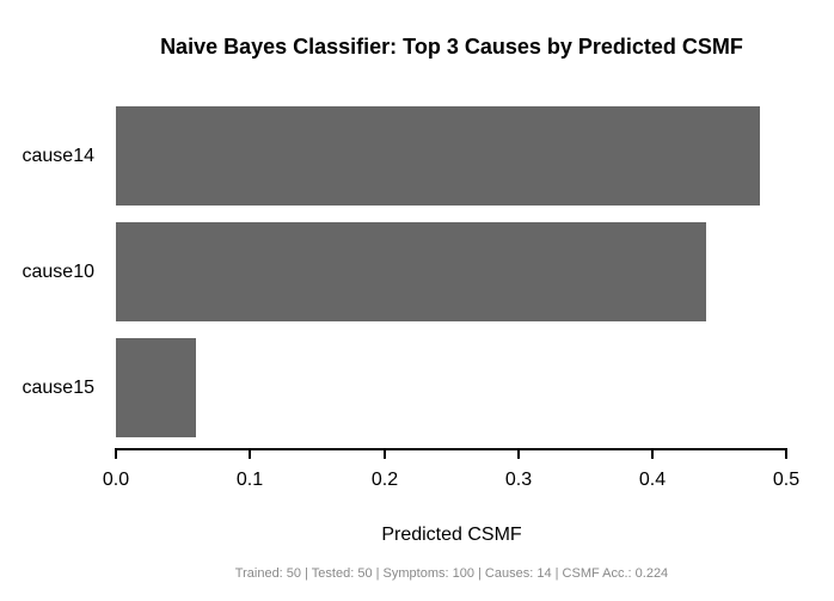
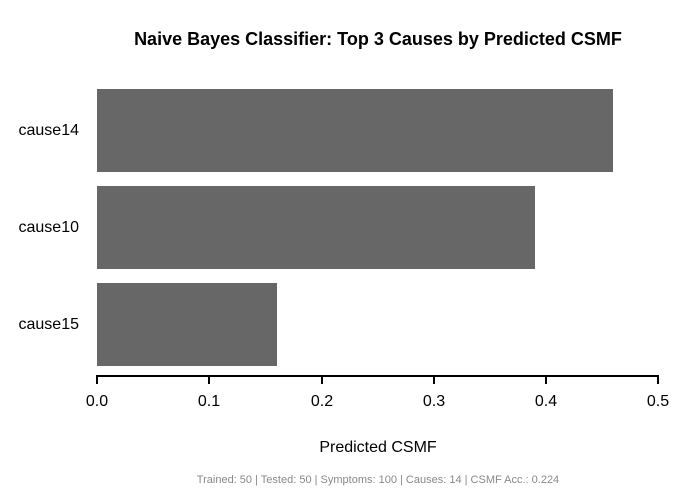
cause14: 0.48 -> 0.46
cause10: 0.44 -> 0.39
cause15: 0.06 -> 0.16
